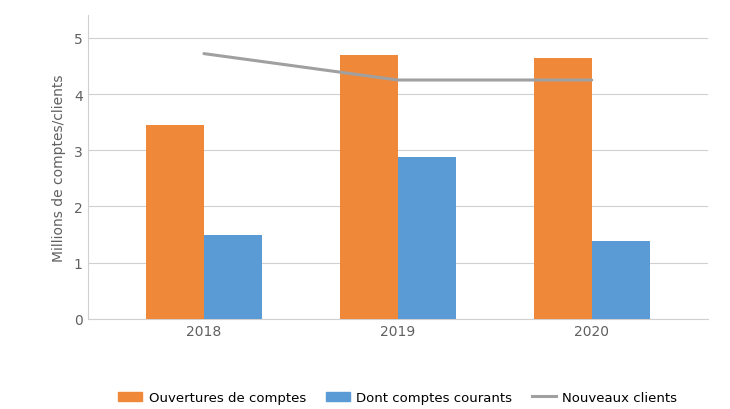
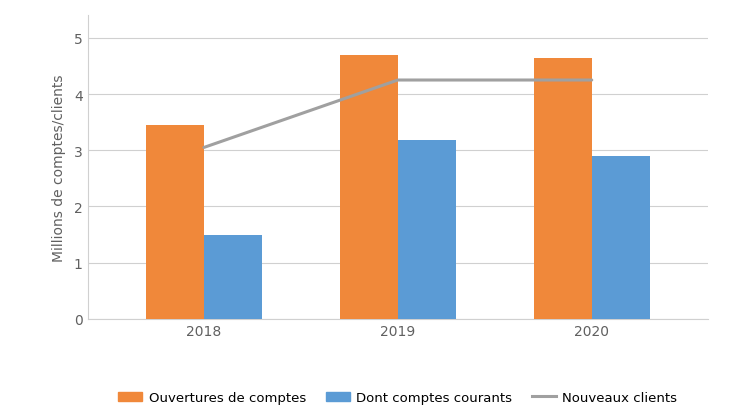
Nouveaux clients/2018: 4.72 -> 3.05
Dont comptes courants/2019: 2.88 -> 3.18
Dont comptes courants/2020: 1.38 -> 2.90
